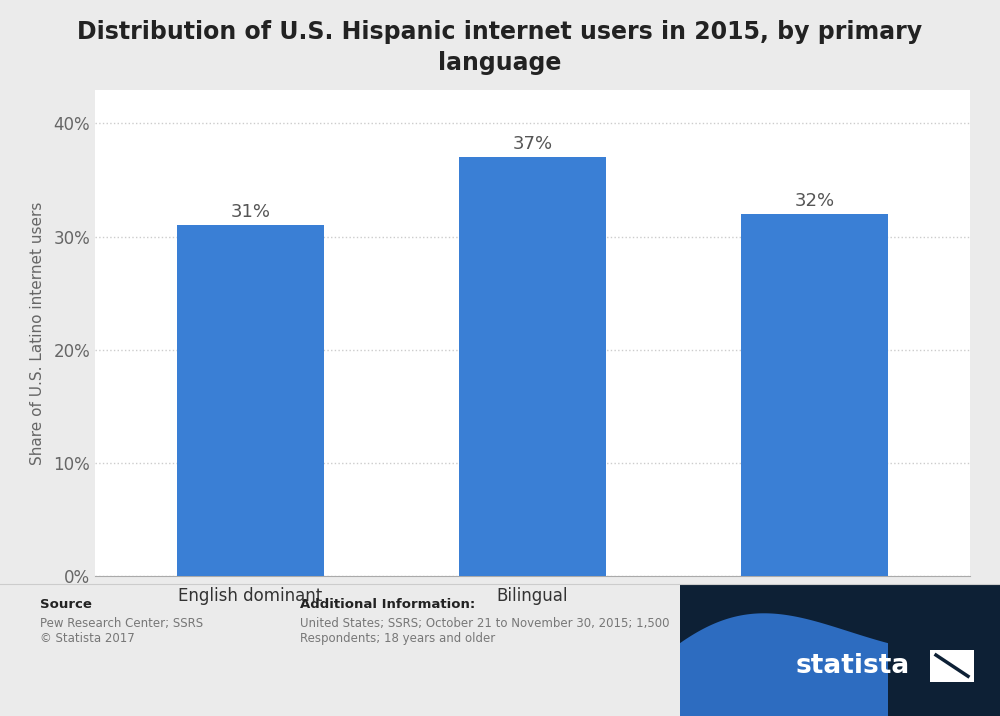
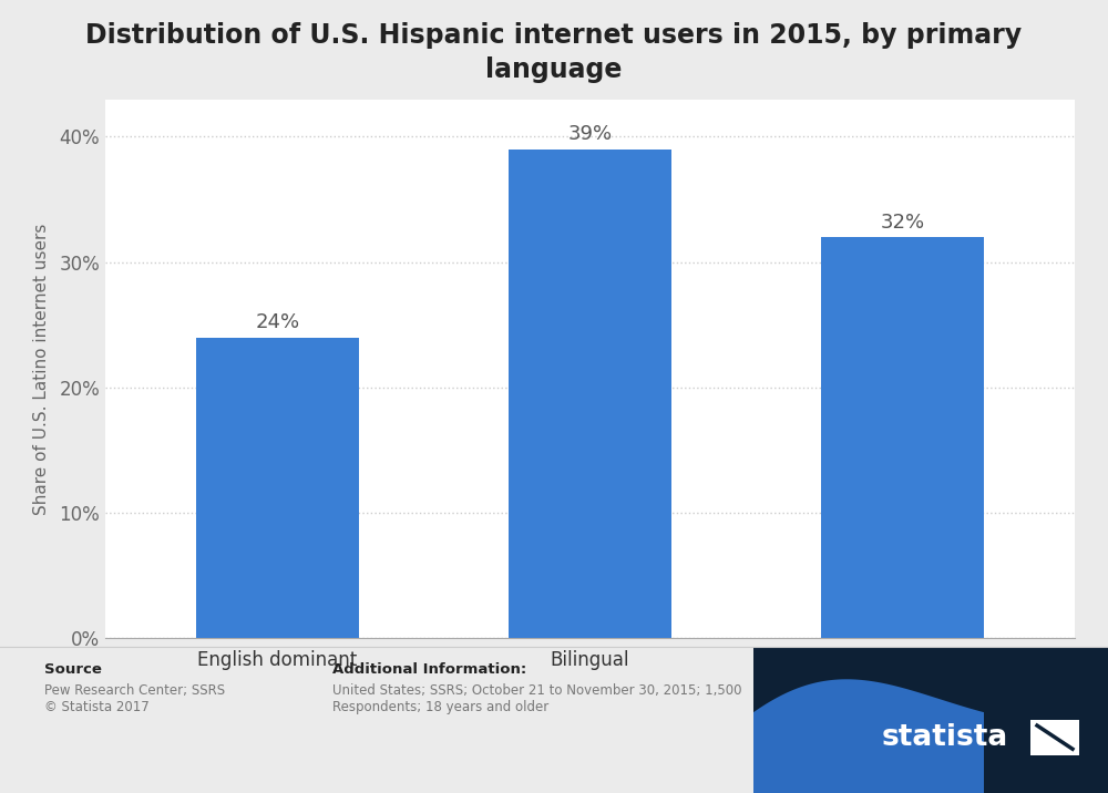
English dominant: 31% -> 24%
Bilingual: 37% -> 39%
